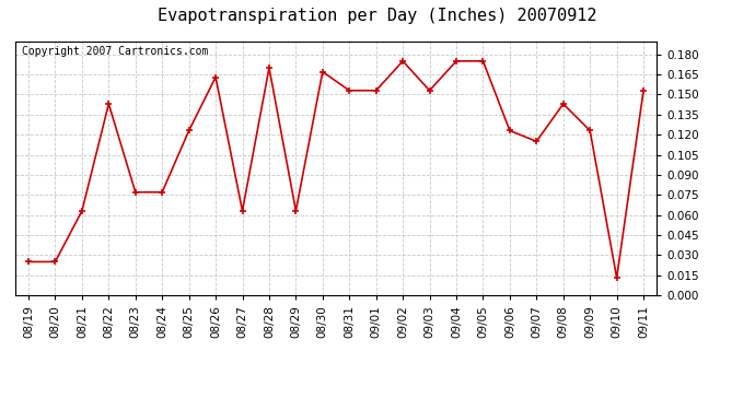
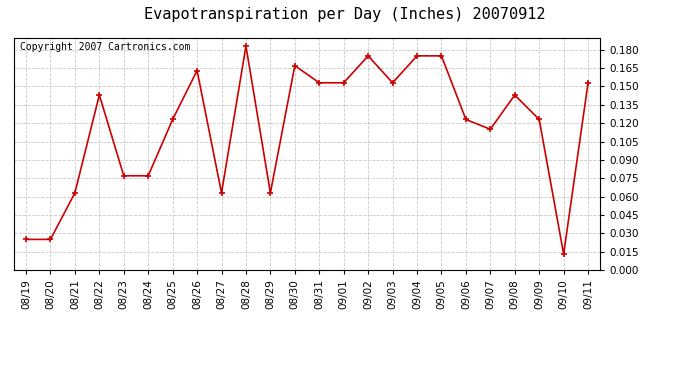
08/28: 0.170 -> 0.183
